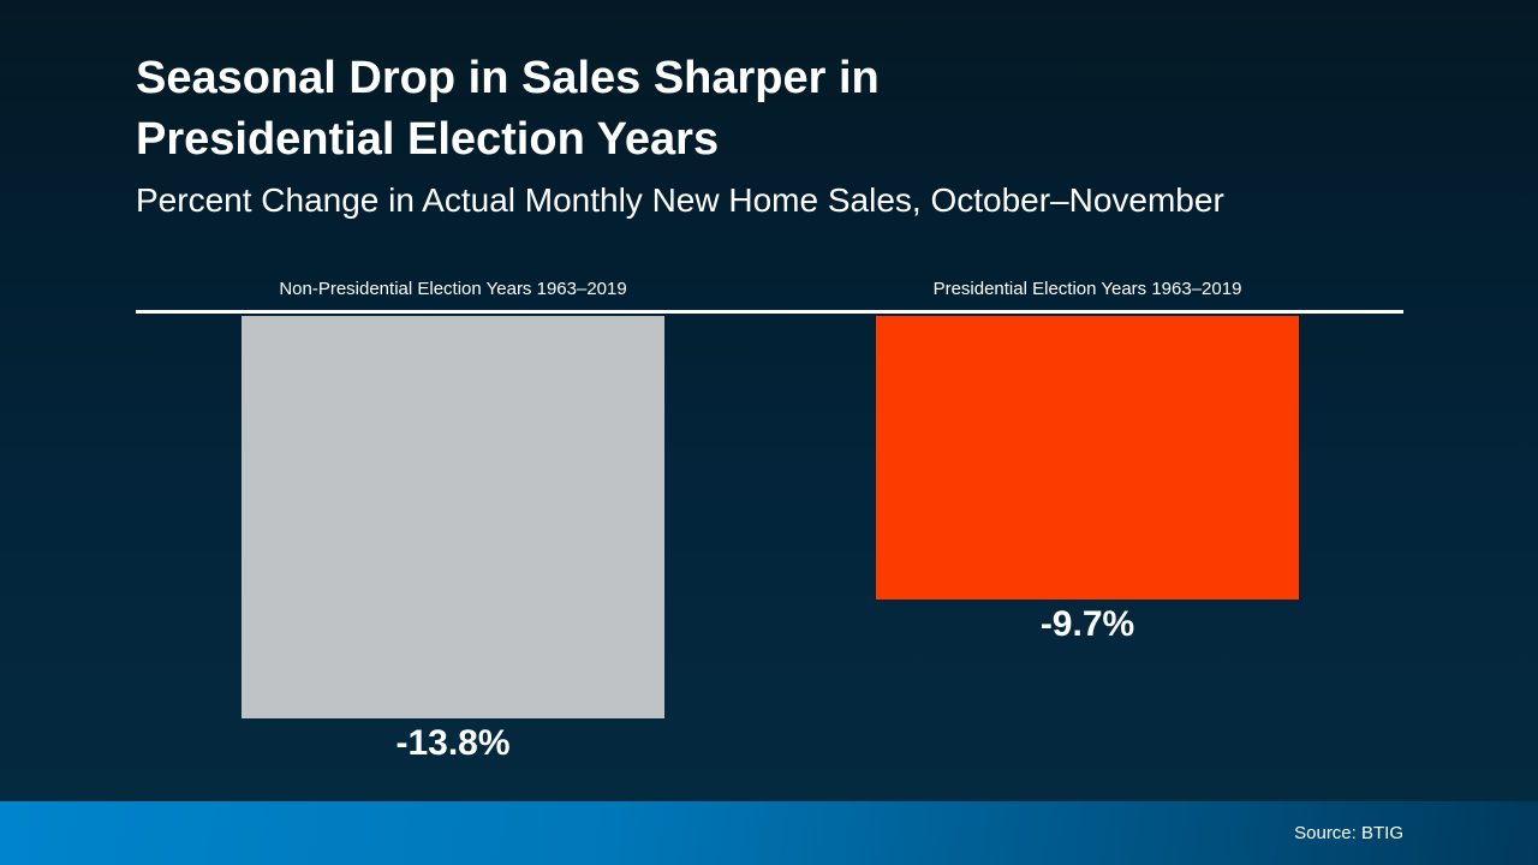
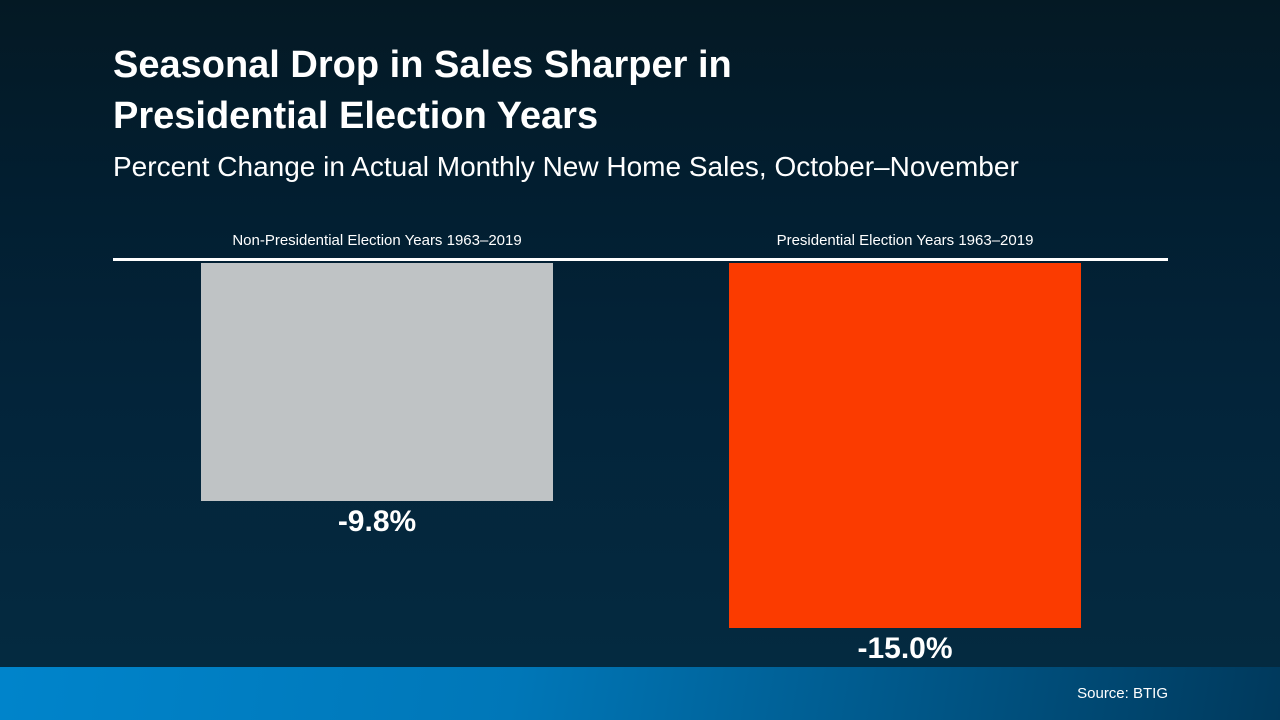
Non-Presidential Election Years 1963–2019: -13.8% -> -9.8%
Presidential Election Years 1963–2019: -9.7% -> -15.0%
